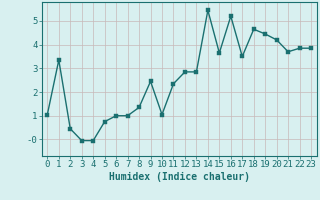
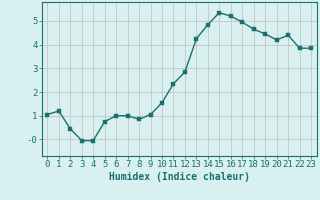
1: 3.35 -> 1.20
8: 1.35 -> 0.85
9: 2.45 -> 1.05
10: 1.05 -> 1.55
13: 2.85 -> 4.25
14: 5.45 -> 4.85
15: 3.65 -> 5.35
17: 3.50 -> 4.95
21: 3.70 -> 4.40
